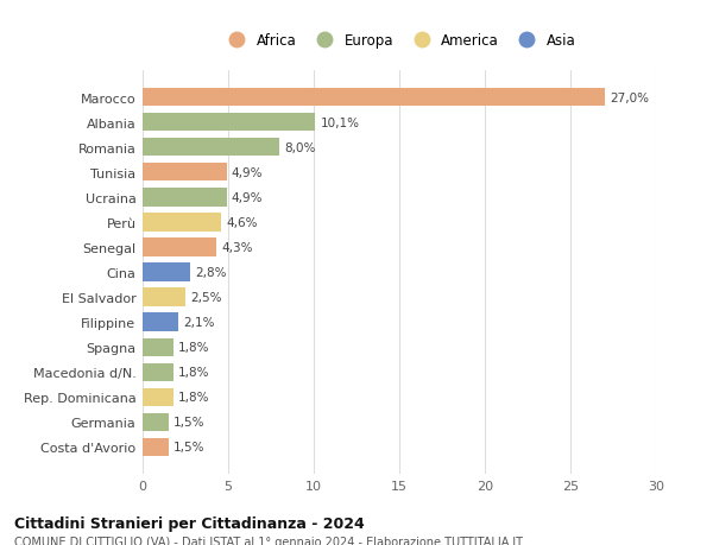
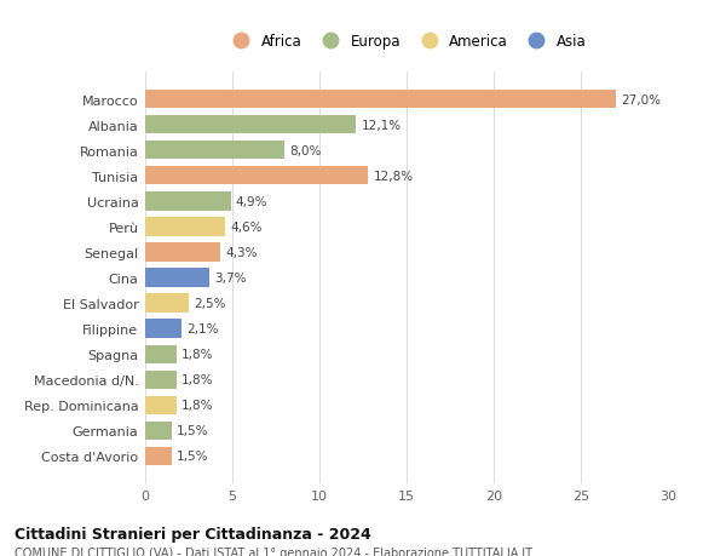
Albania: 10,1% -> 12,1%
Tunisia: 4,9% -> 12,8%
Cina: 2,8% -> 3,7%
